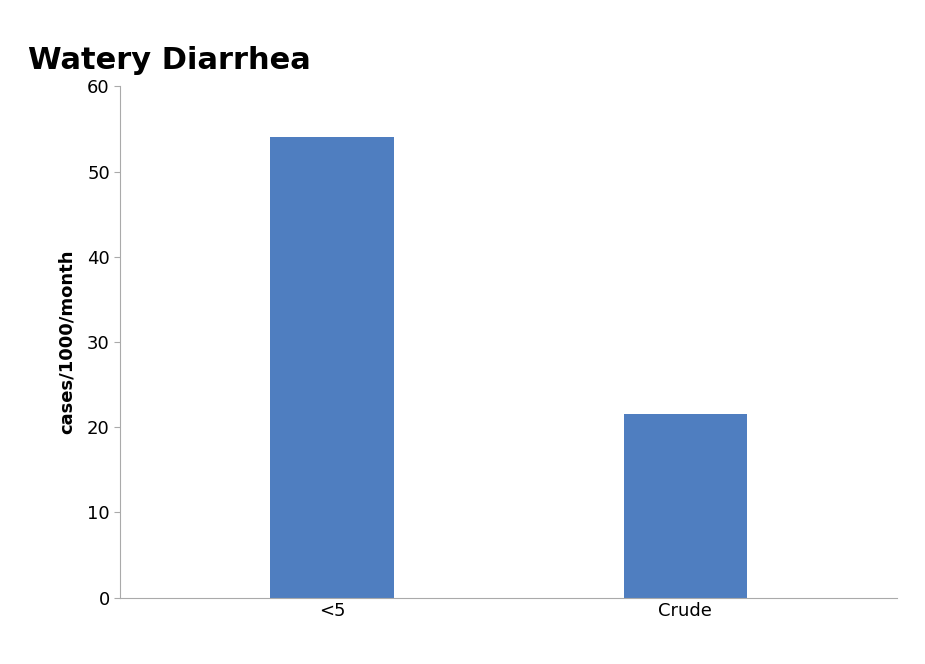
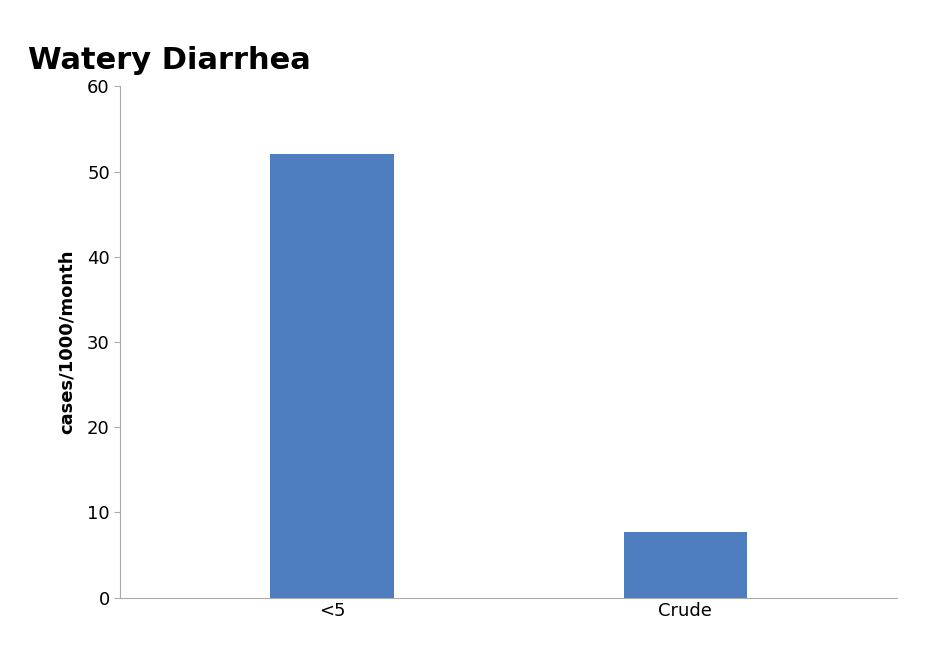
<5: 54.0 -> 52.0
Crude: 21.6 -> 7.7
